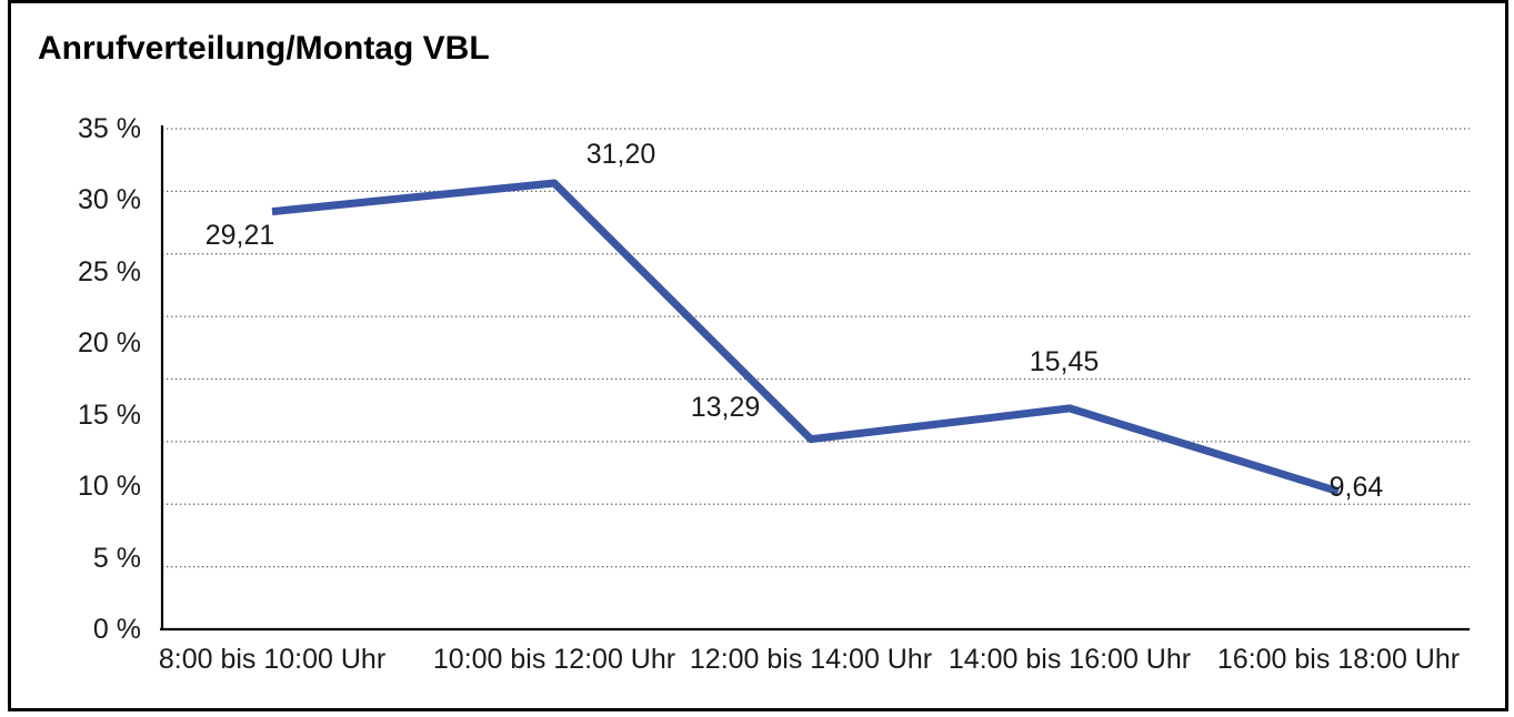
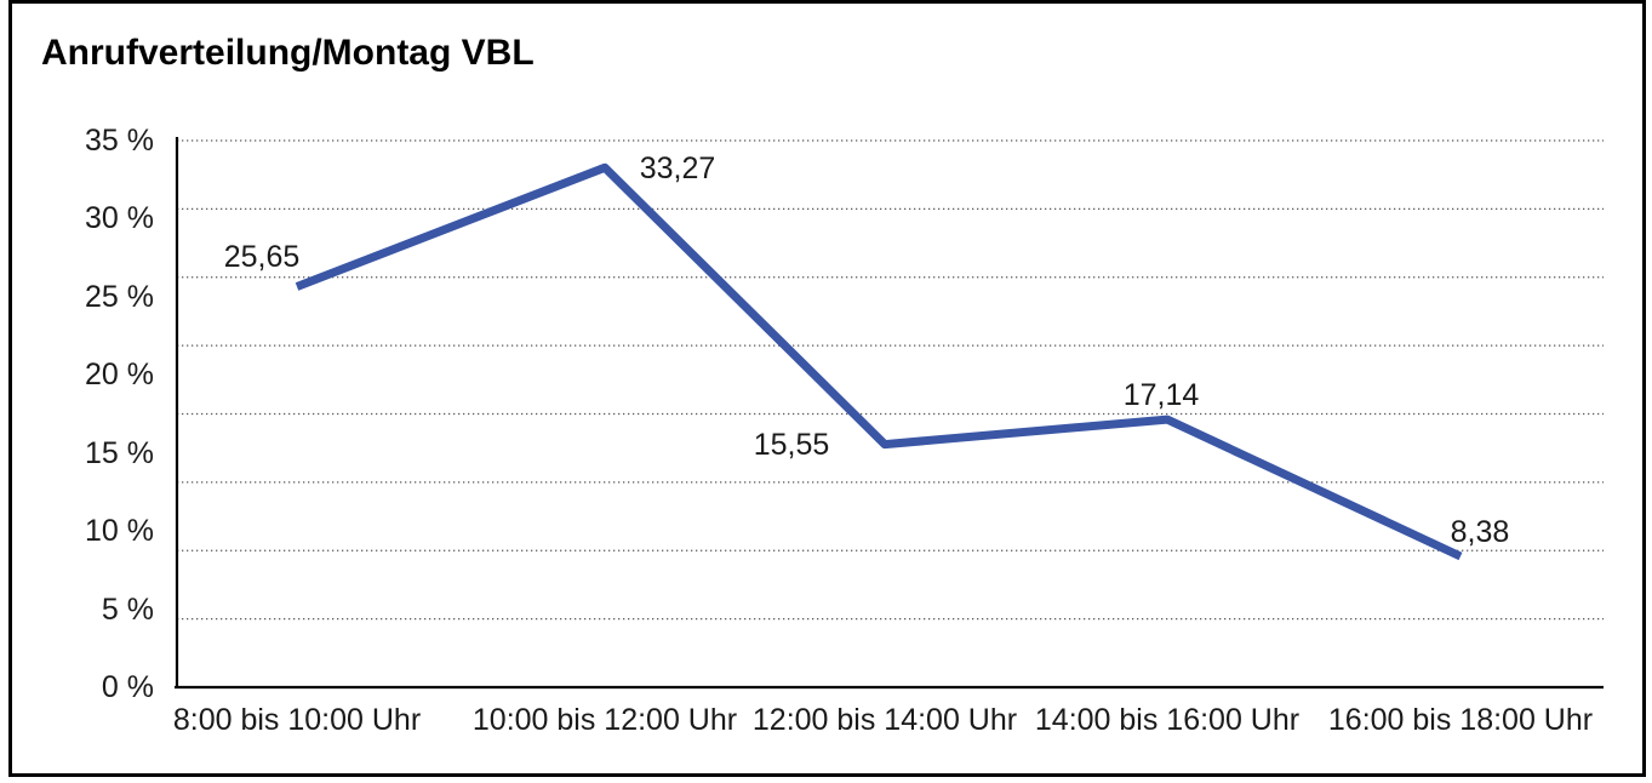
8:00 bis 10:00 Uhr: 29,21 -> 25,65
10:00 bis 12:00 Uhr: 31,20 -> 33,27
12:00 bis 14:00 Uhr: 13,29 -> 15,55
14:00 bis 16:00 Uhr: 15,45 -> 17,14
16:00 bis 18:00 Uhr: 9,64 -> 8,38
